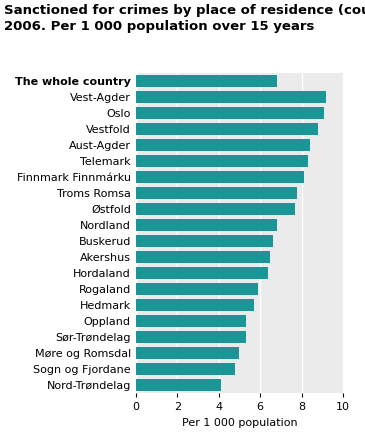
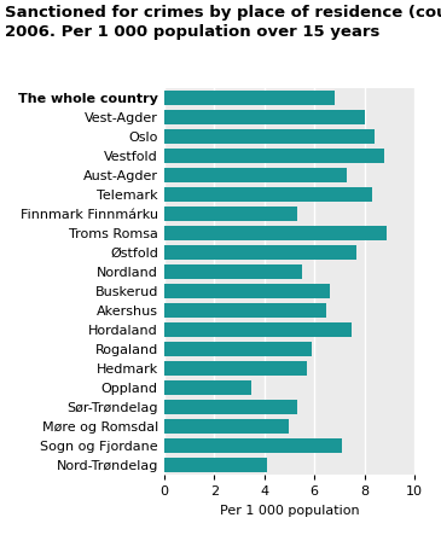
Vest-Agder: 9.2 -> 8.0
Oslo: 9.1 -> 8.4
Aust-Agder: 8.4 -> 7.3
Finnmark Finnmárku: 8.1 -> 5.3
Troms Romsa: 7.8 -> 8.9
Nordland: 6.8 -> 5.5
Hordaland: 6.4 -> 7.5
Oppland: 5.3 -> 3.5
Sogn og Fjordane: 4.8 -> 7.1
